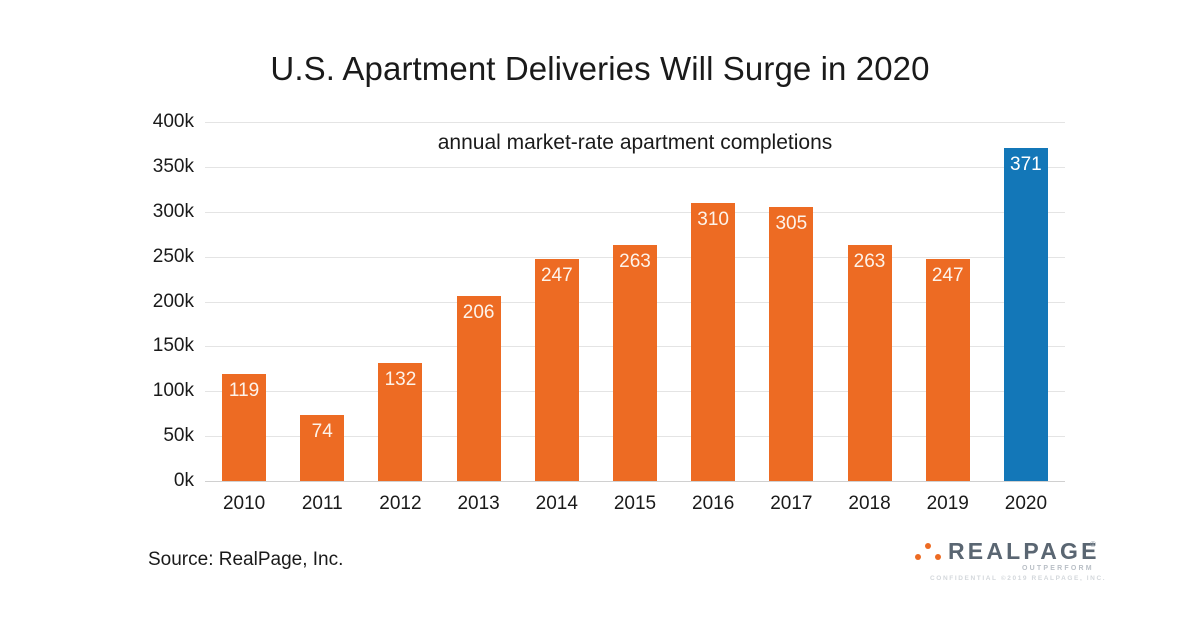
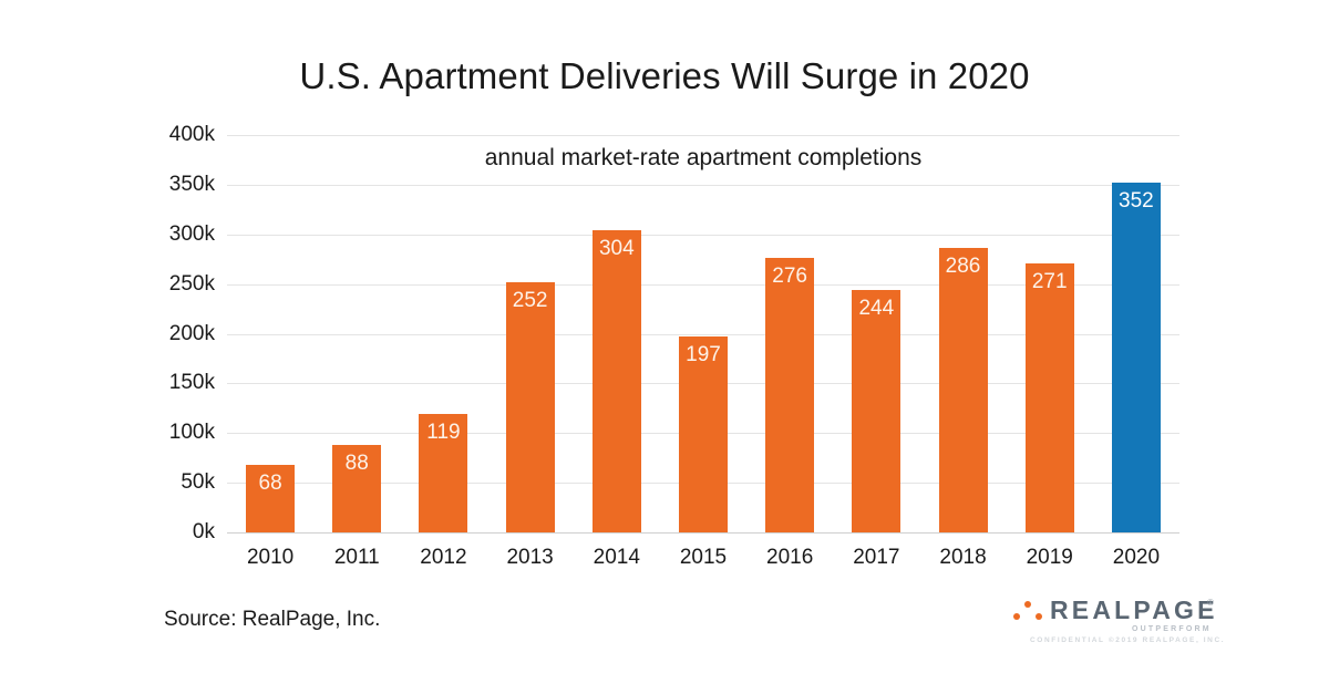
2010: 119 -> 68
2011: 74 -> 88
2012: 132 -> 119
2013: 206 -> 252
2014: 247 -> 304
2015: 263 -> 197
2016: 310 -> 276
2017: 305 -> 244
2018: 263 -> 286
2019: 247 -> 271
2020: 371 -> 352
